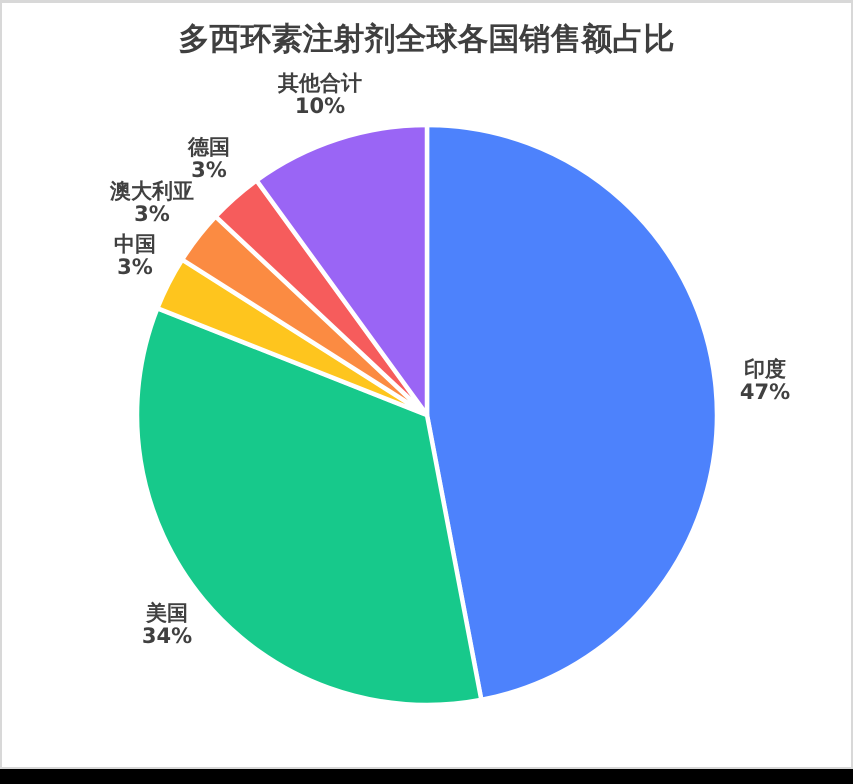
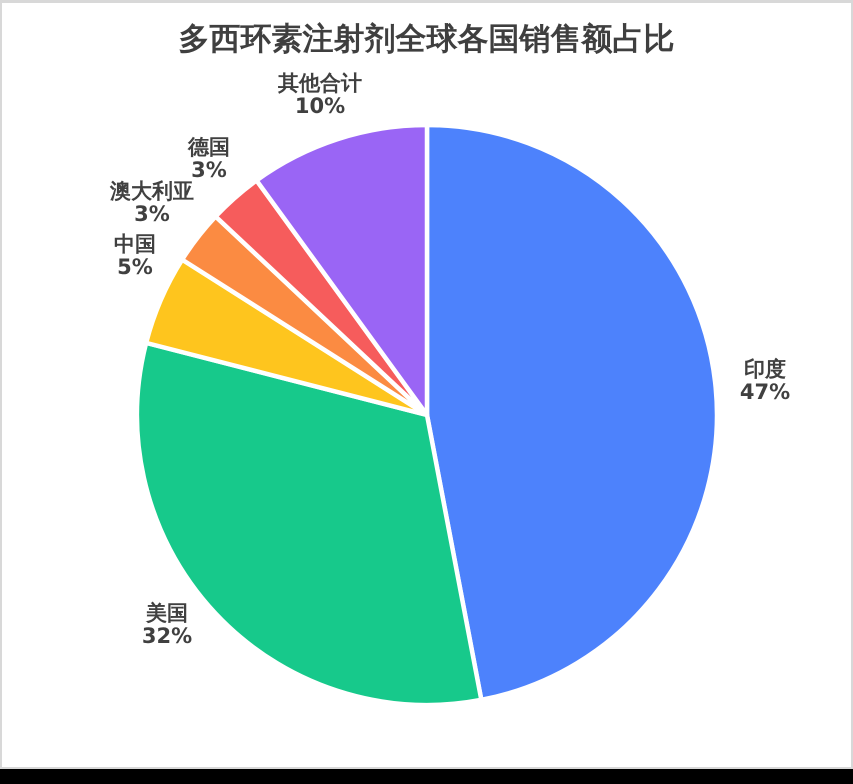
美国: 34% -> 32%
中国: 3% -> 5%
